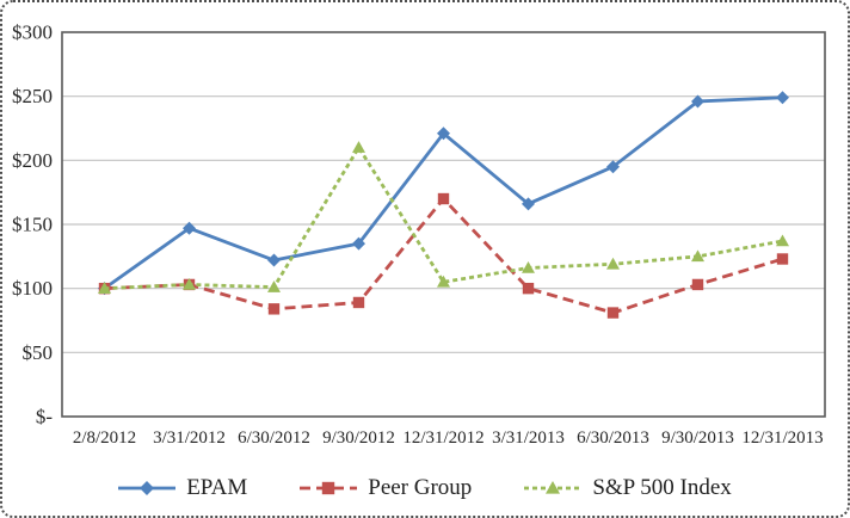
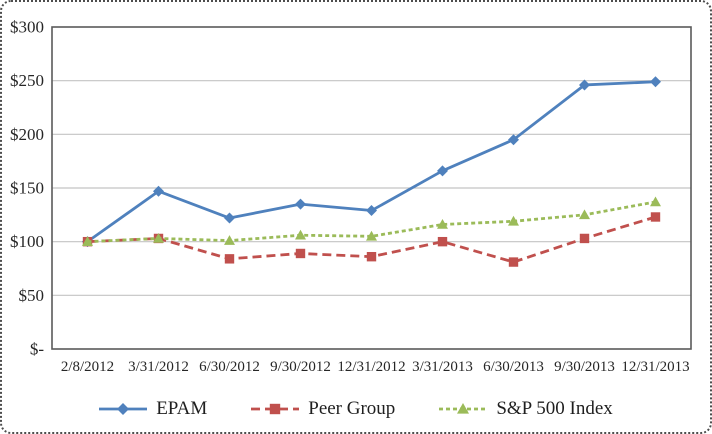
S&P 500 Index/9/30/2012: $210 -> $106
EPAM/12/31/2012: $221 -> $129
Peer Group/12/31/2012: $170 -> $86
